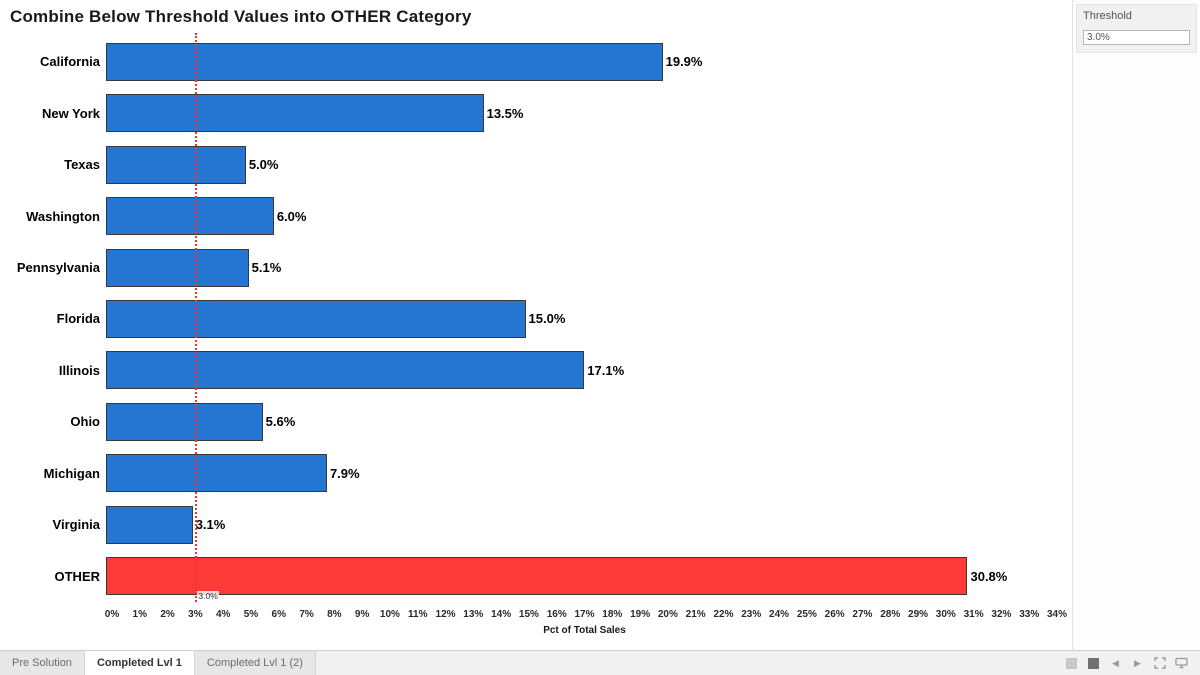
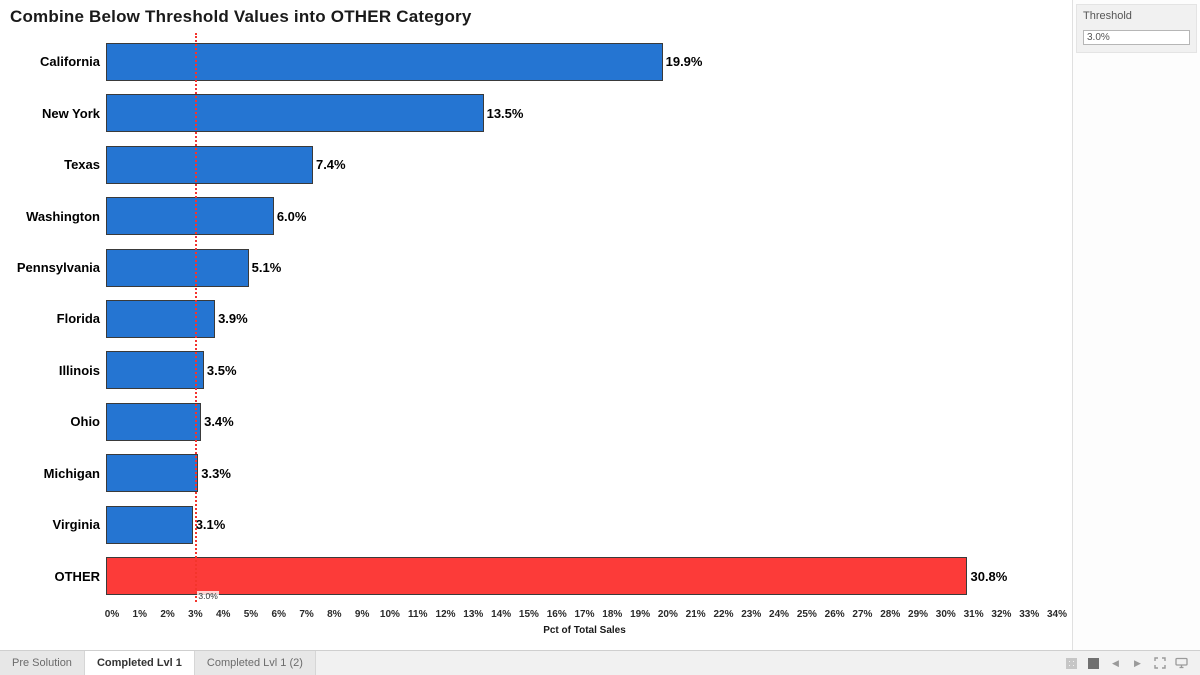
Texas: 5.0% -> 7.4%
Florida: 15.0% -> 3.9%
Illinois: 17.1% -> 3.5%
Ohio: 5.6% -> 3.4%
Michigan: 7.9% -> 3.3%
